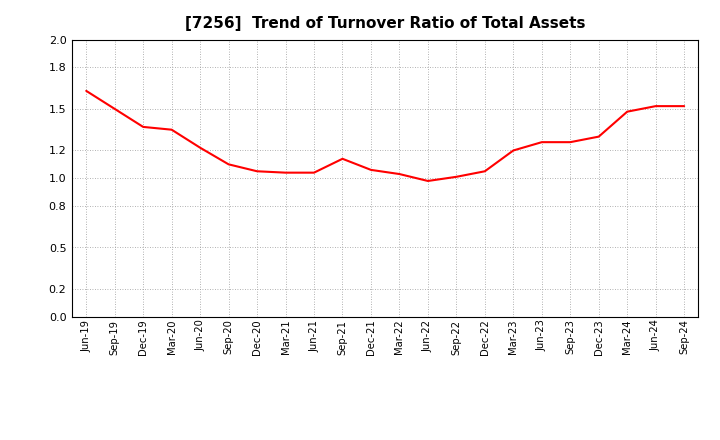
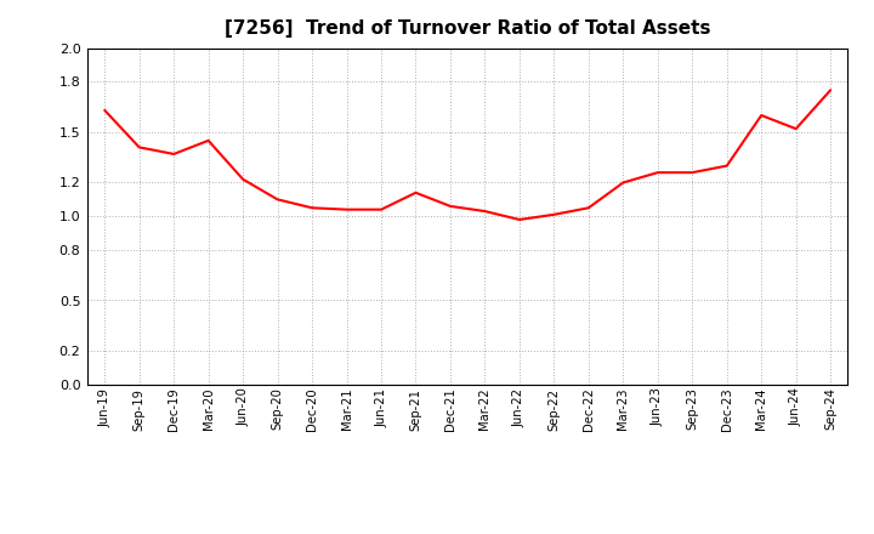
Sep-19: 1.50 -> 1.41
Mar-20: 1.35 -> 1.45
Mar-24: 1.48 -> 1.60
Sep-24: 1.52 -> 1.75
